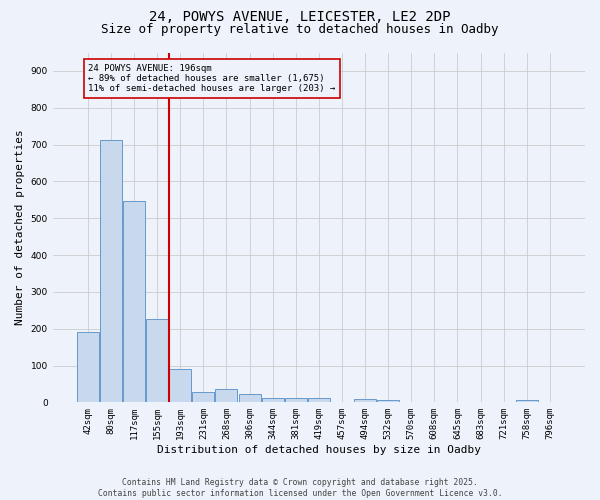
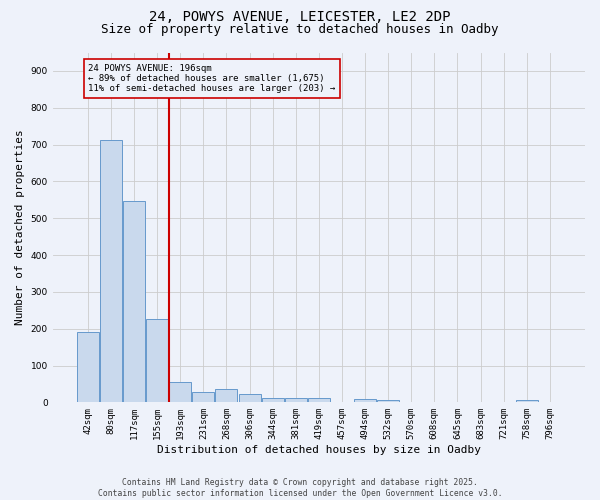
193sqm: 90 -> 55
